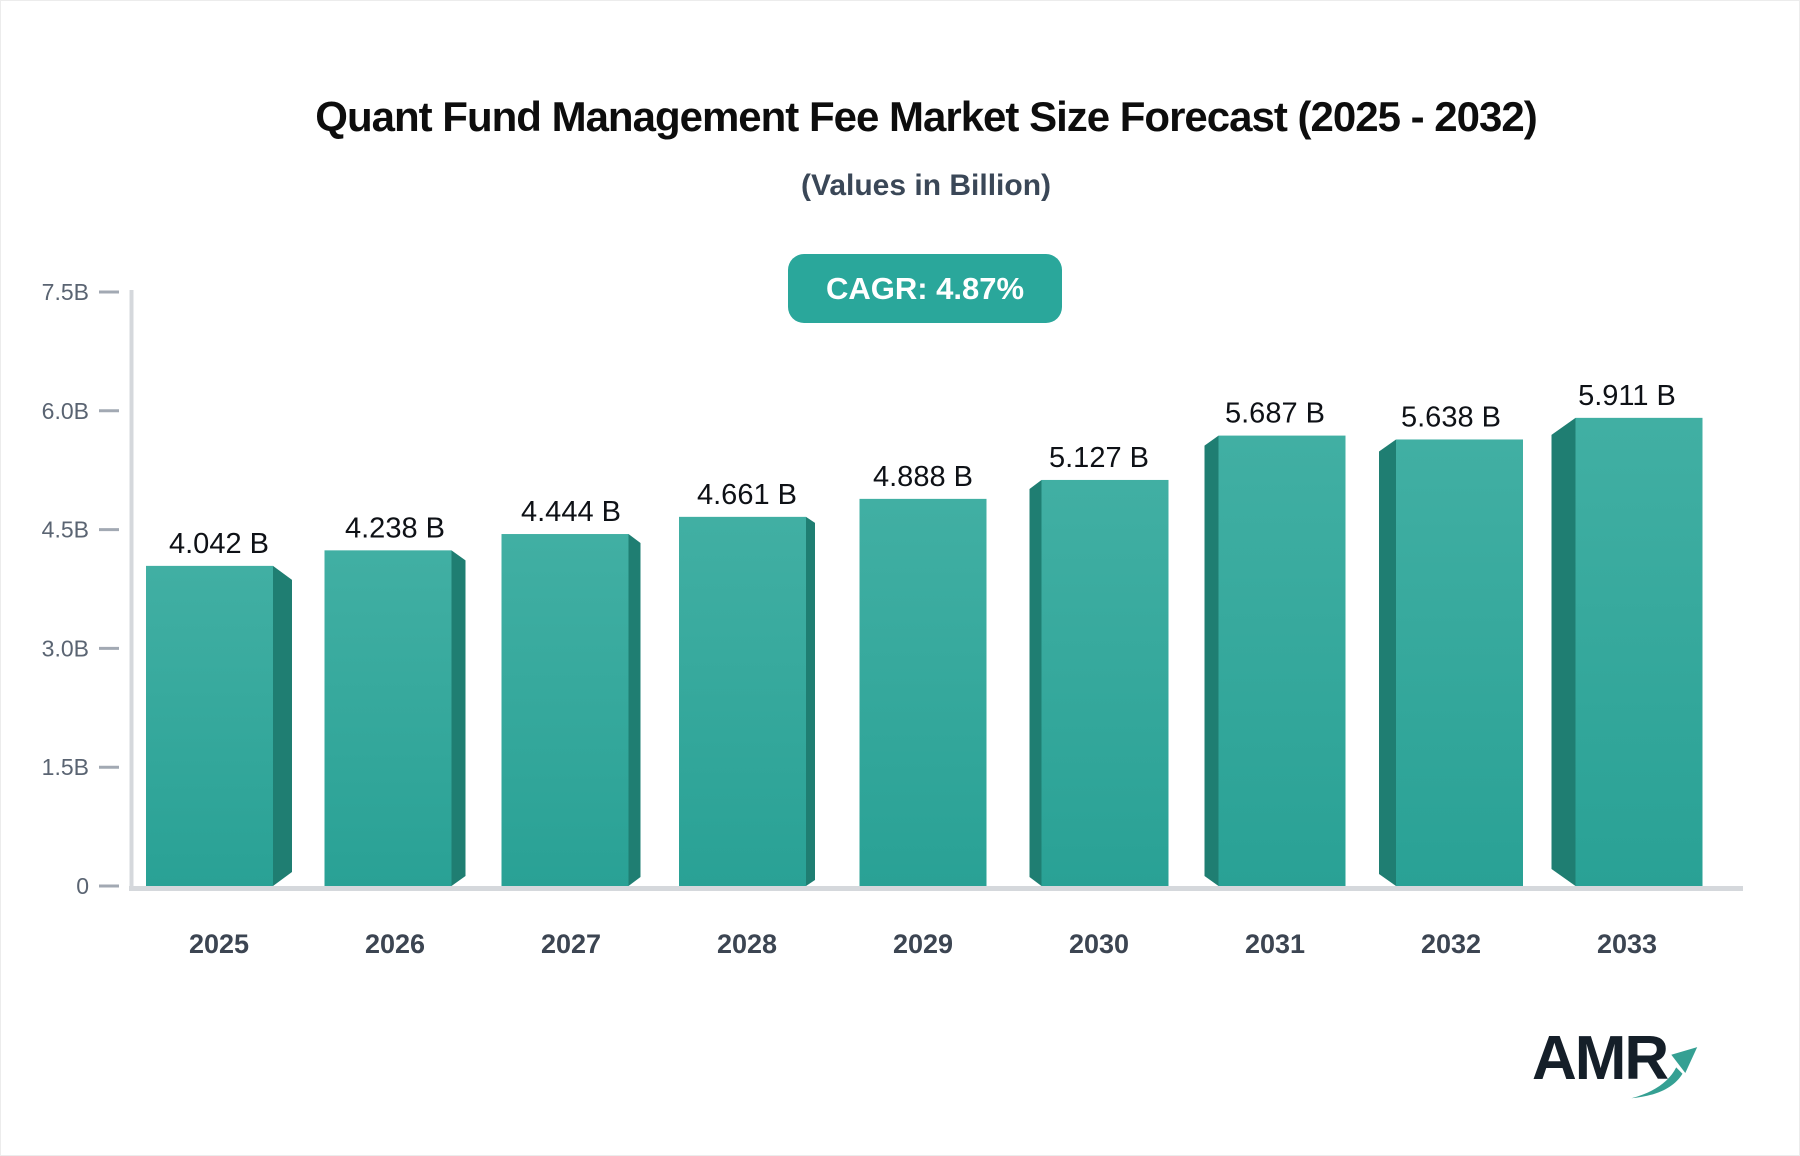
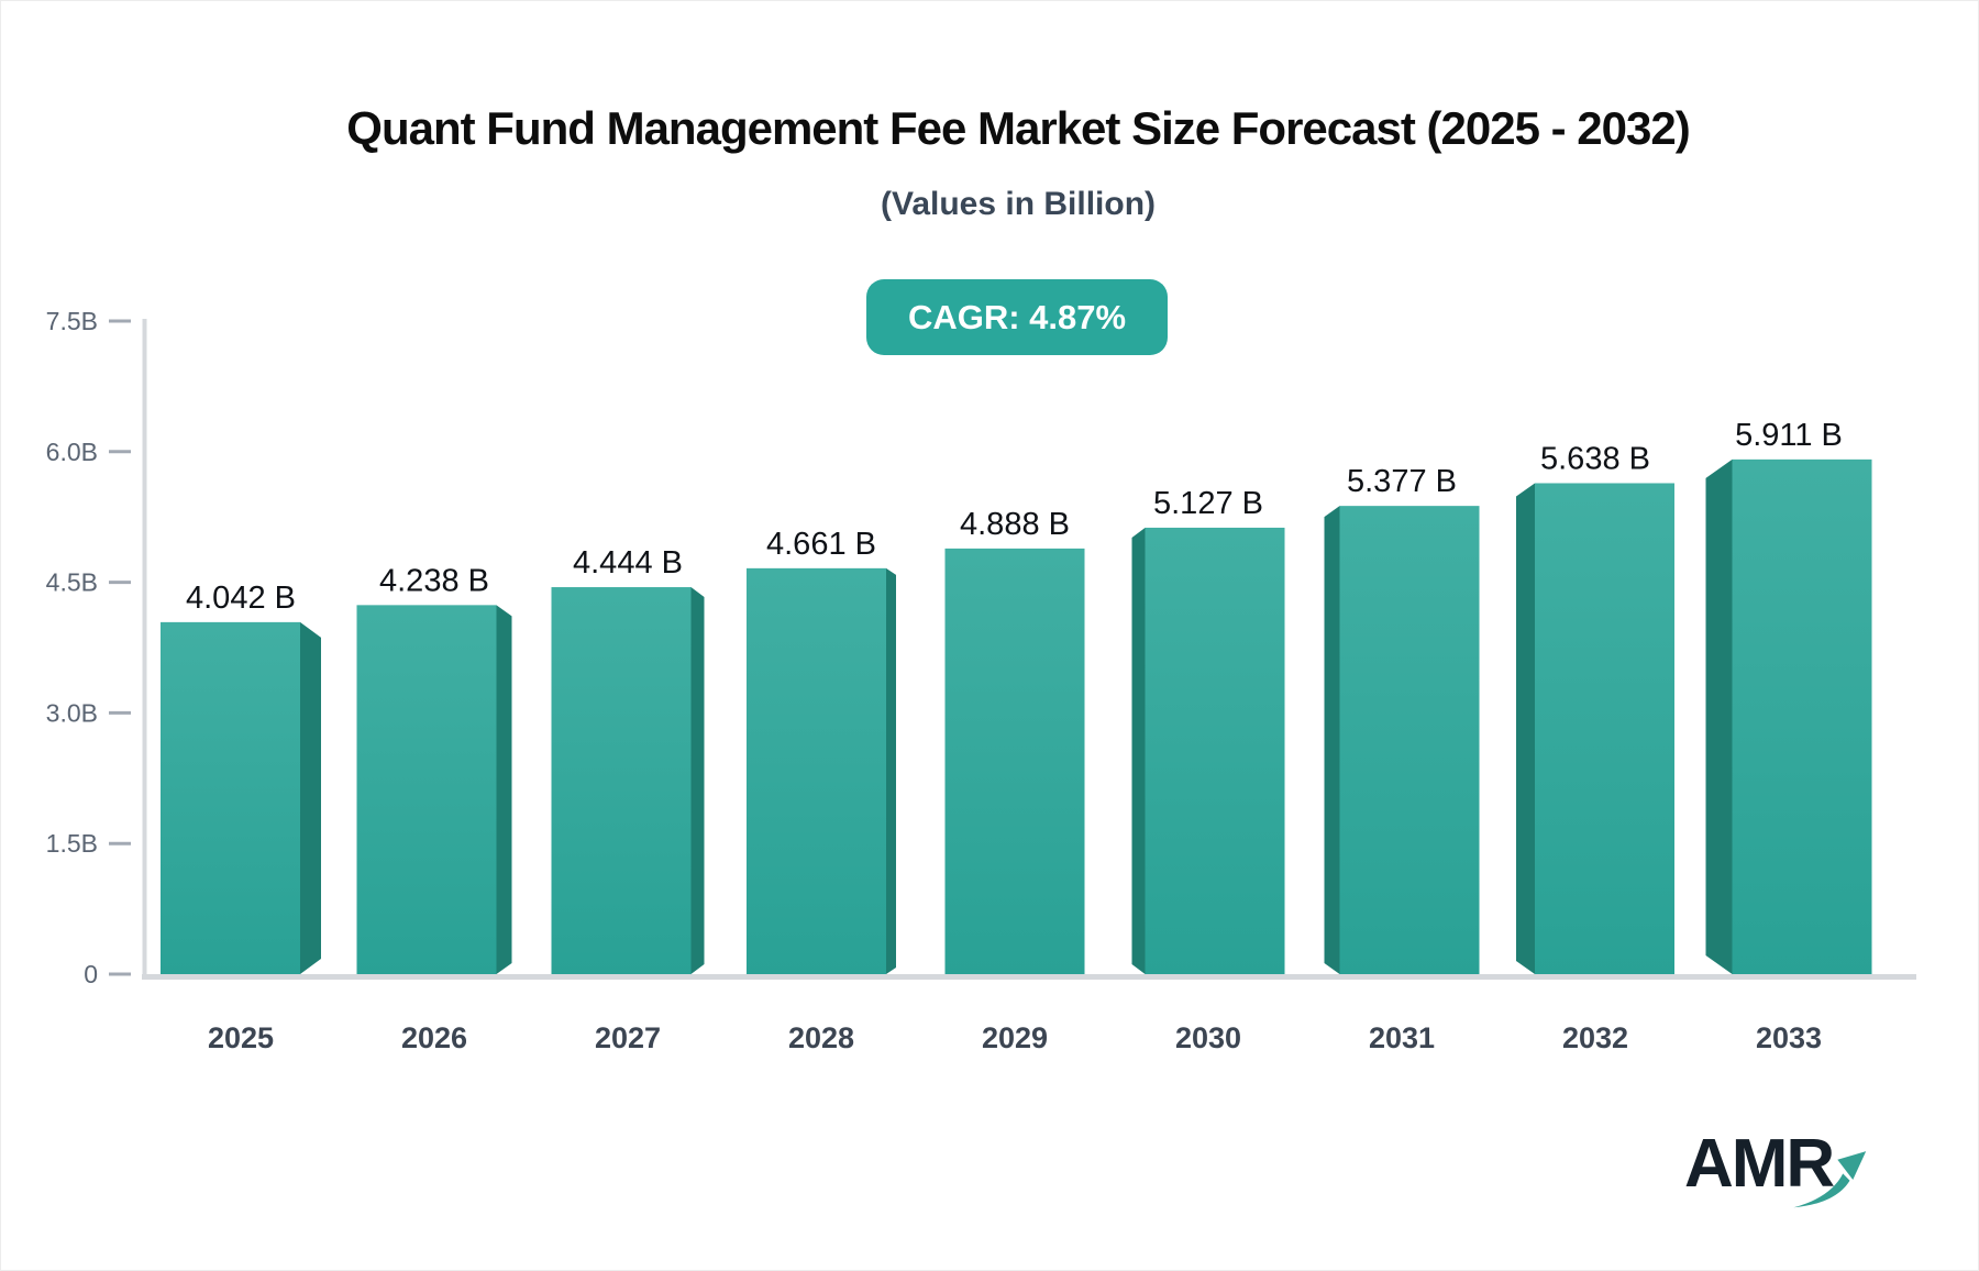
2031: 5.687 -> 5.377
